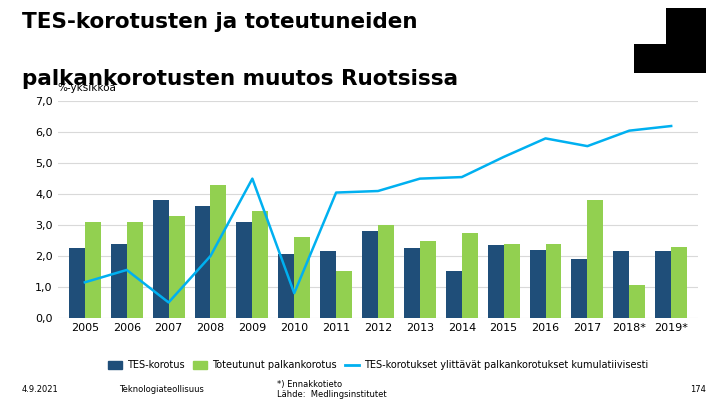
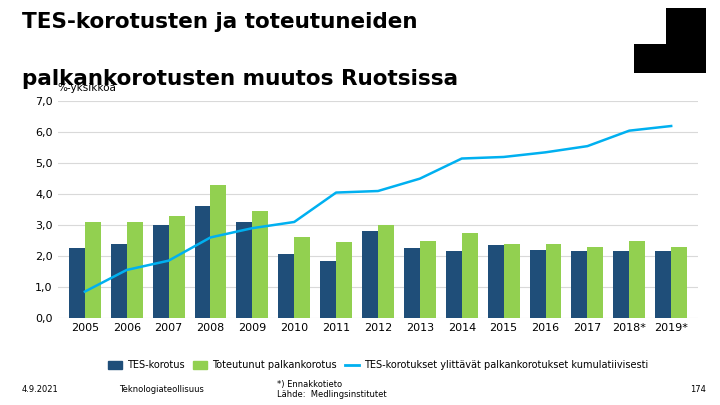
TES-korotukset ylittävät palkankorotukset kumulatiivisesti/2005: 1,15 -> 0,85
TES-korotus/2007: 3,80 -> 3,00
TES-korotukset ylittävät palkankorotukset kumulatiivisesti/2007: 0,50 -> 1,85
TES-korotukset ylittävät palkankorotukset kumulatiivisesti/2008: 2,00 -> 2,60
TES-korotukset ylittävät palkankorotukset kumulatiivisesti/2009: 4,50 -> 2,90
TES-korotukset ylittävät palkankorotukset kumulatiivisesti/2010: 0,80 -> 3,10
TES-korotus/2011: 2,15 -> 1,85
Toteutunut palkankorotus/2011: 1,50 -> 2,45
TES-korotus/2014: 1,50 -> 2,15
TES-korotukset ylittävät palkankorotukset kumulatiivisesti/2014: 4,55 -> 5,15
TES-korotukset ylittävät palkankorotukset kumulatiivisesti/2016: 5,80 -> 5,35
TES-korotus/2017: 1,90 -> 2,15
Toteutunut palkankorotus/2017: 3,80 -> 2,30
Toteutunut palkankorotus/2018*: 1,05 -> 2,50
